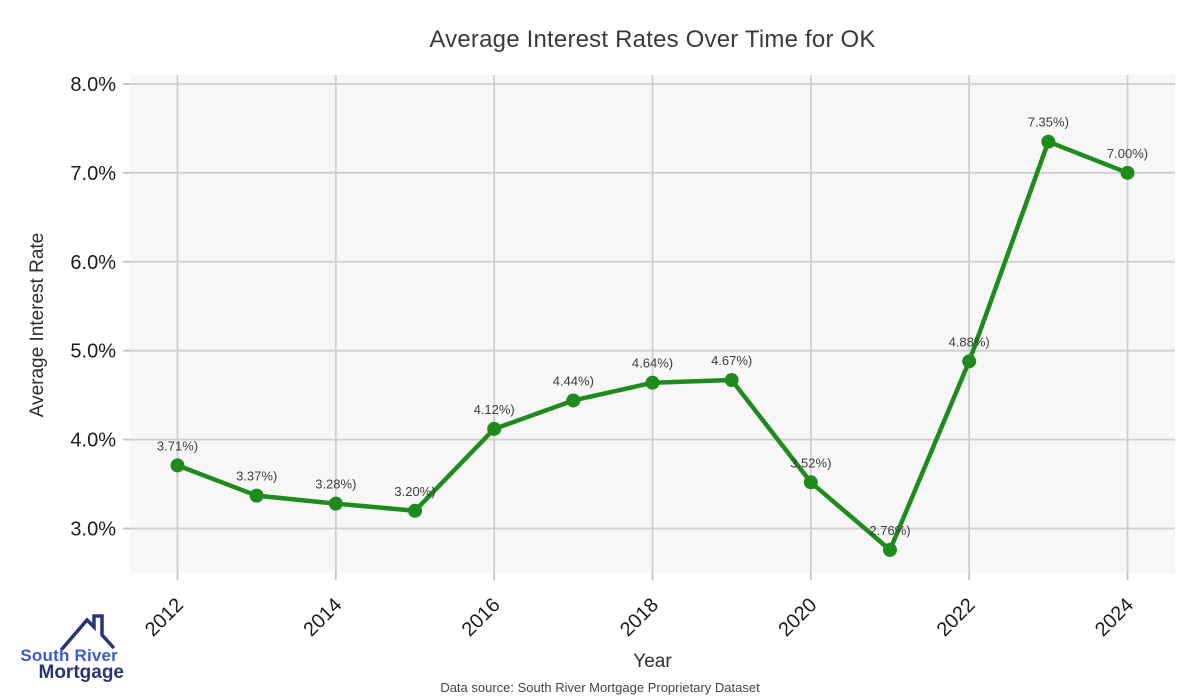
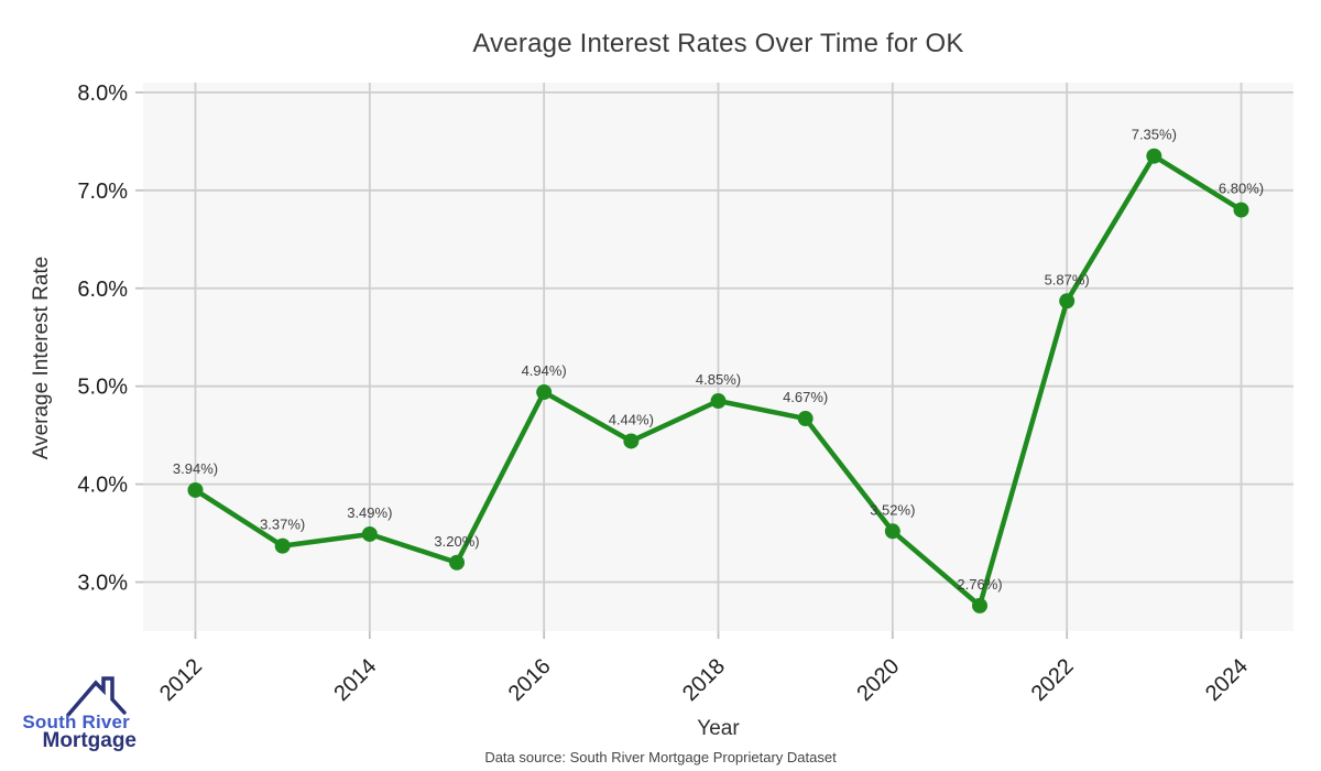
2012: 3.71% -> 3.94%
2014: 3.28% -> 3.49%
2016: 4.12% -> 4.94%
2018: 4.64% -> 4.85%
2022: 4.88% -> 5.87%
2024: 7.00% -> 6.80%
